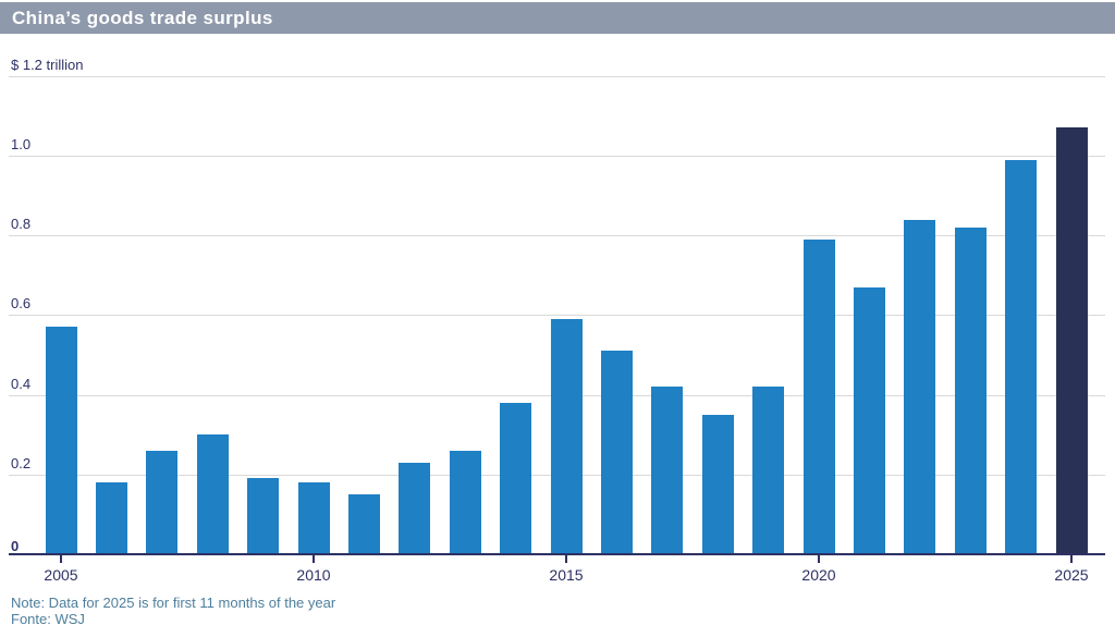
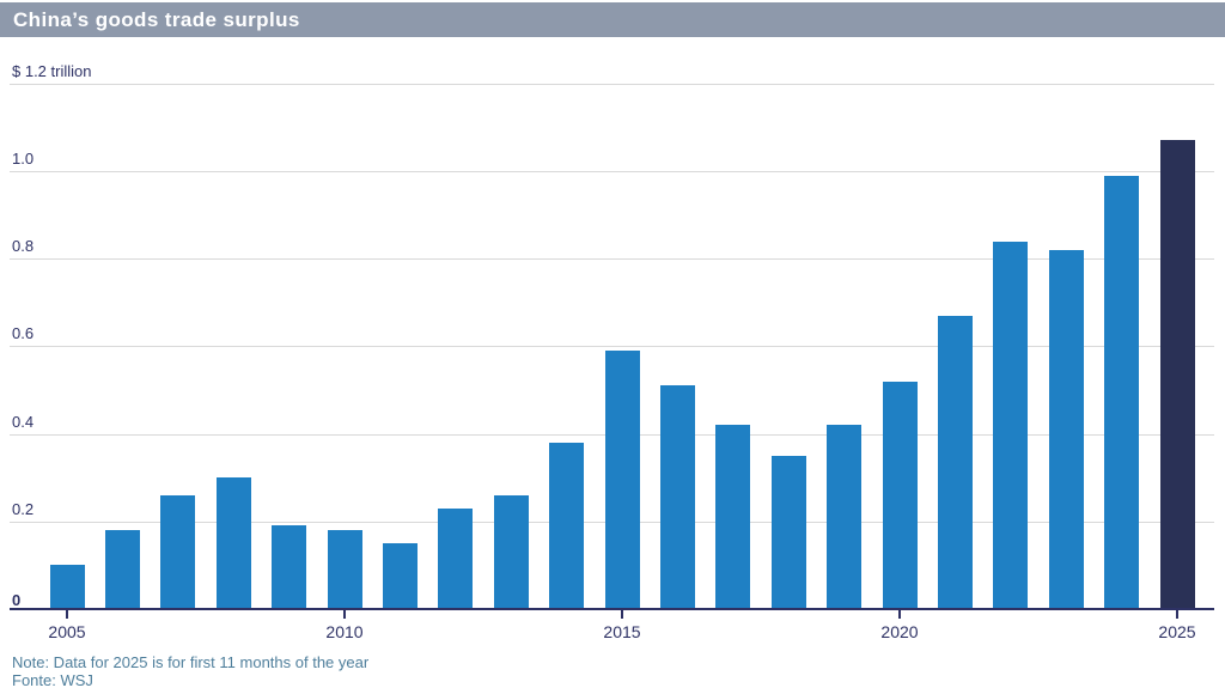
2005: 0.57 -> 0.10
2020: 0.79 -> 0.52
